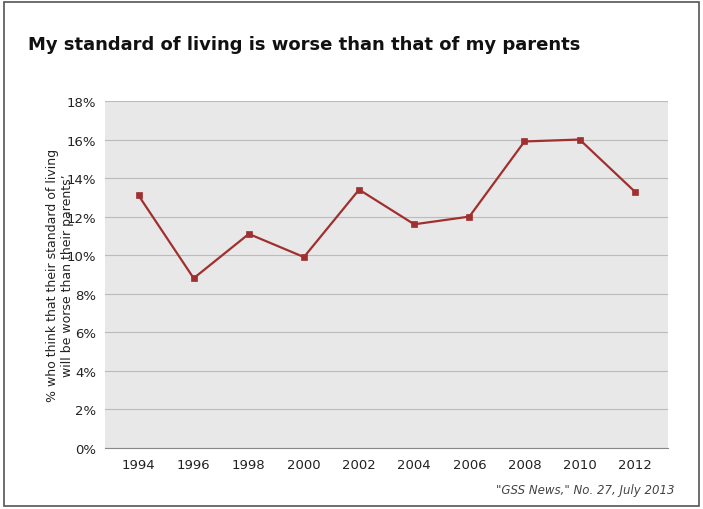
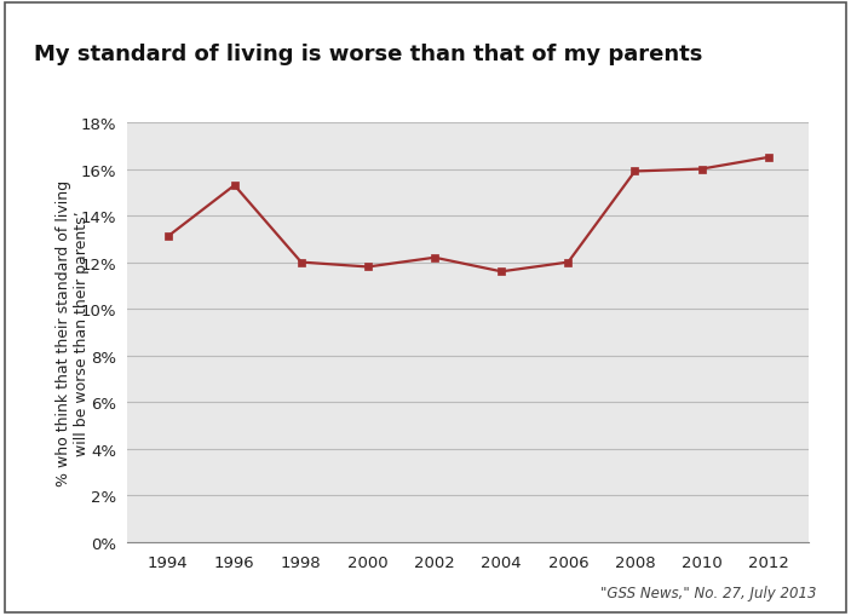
1996: 8.8% -> 15.3%
1998: 11.1% -> 12.0%
2000: 9.9% -> 11.8%
2002: 13.4% -> 12.2%
2012: 13.3% -> 16.5%
